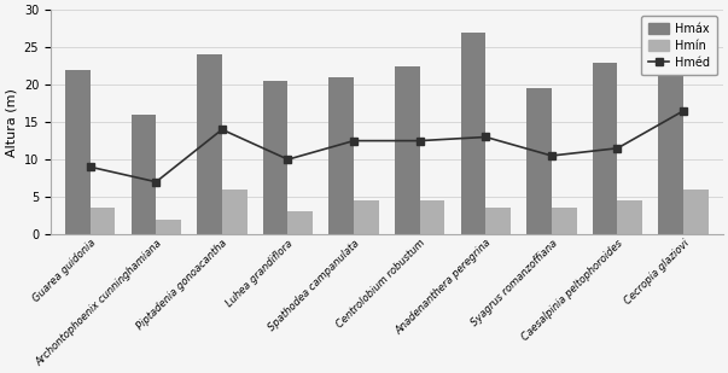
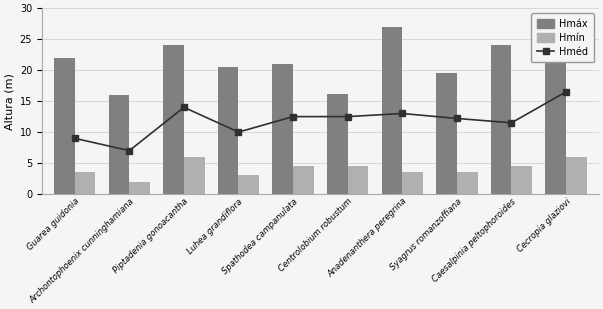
Hmáx/Centrolobium robustum: 22.5 -> 16.2
Hméd/Syagrus romanzoffiana: 10.5 -> 12.2
Hmáx/Caesalpinia peltophoroides: 23.0 -> 24.0
